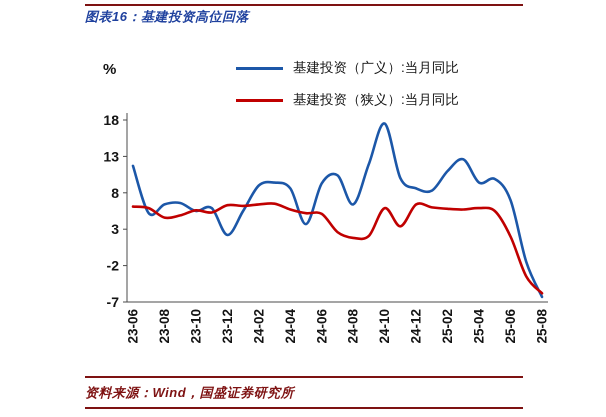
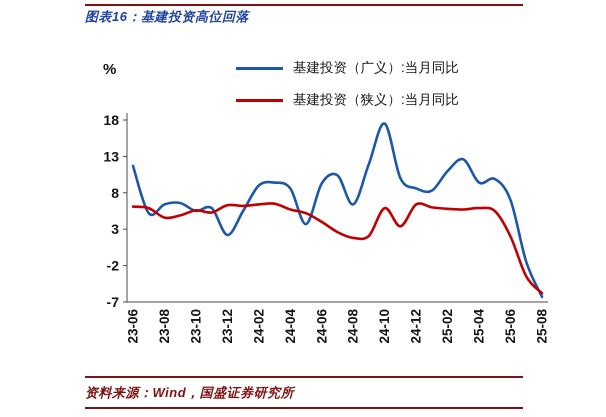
基建投资（狭义）:当月同比/24-06: 5 -> 4
